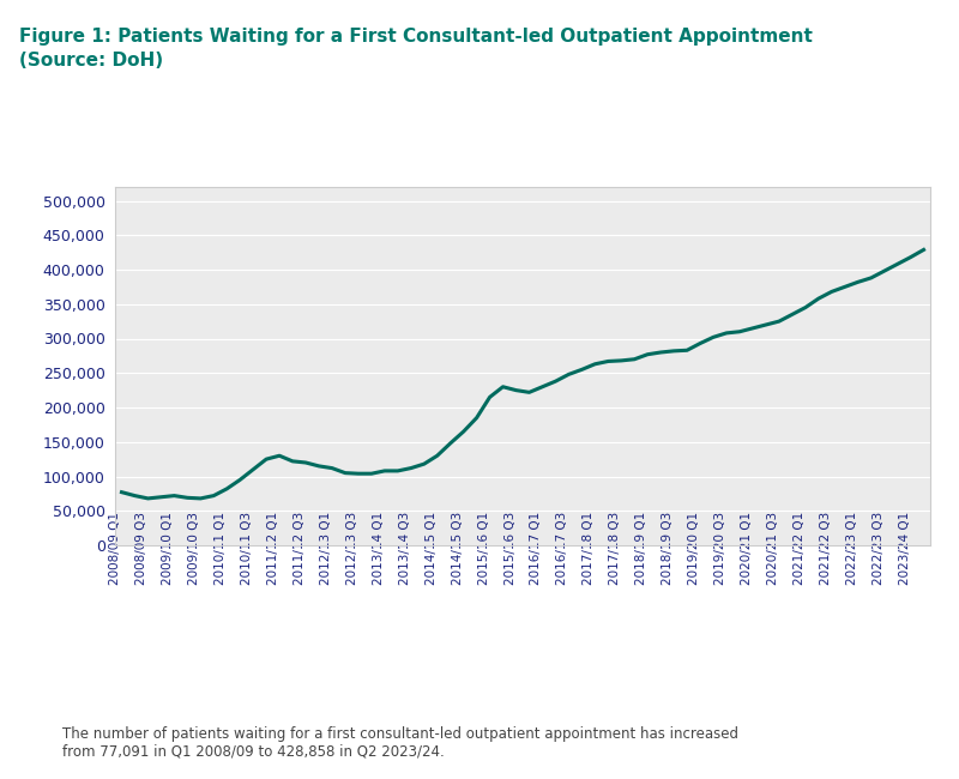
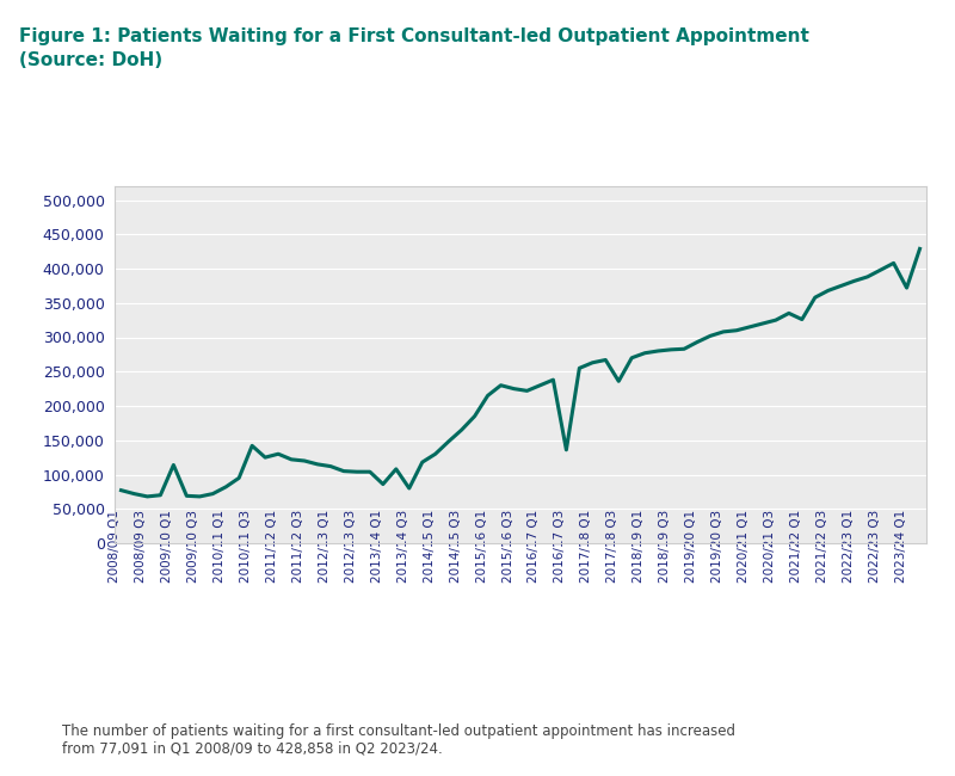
2009/10 Q1: 72,000 -> 114,000
2010/11 Q3: 110,000 -> 142,000
2013/14 Q1: 108,000 -> 86,000
2013/14 Q3: 112,000 -> 80,000
2016/17 Q3: 248,000 -> 136,000
2017/18 Q3: 268,000 -> 236,000
2021/22 Q1: 345,000 -> 326,000
2023/24 Q1: 418,000 -> 372,000
